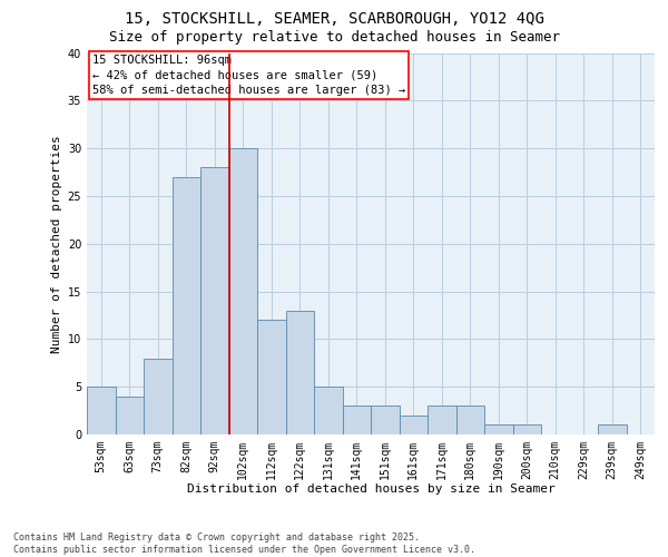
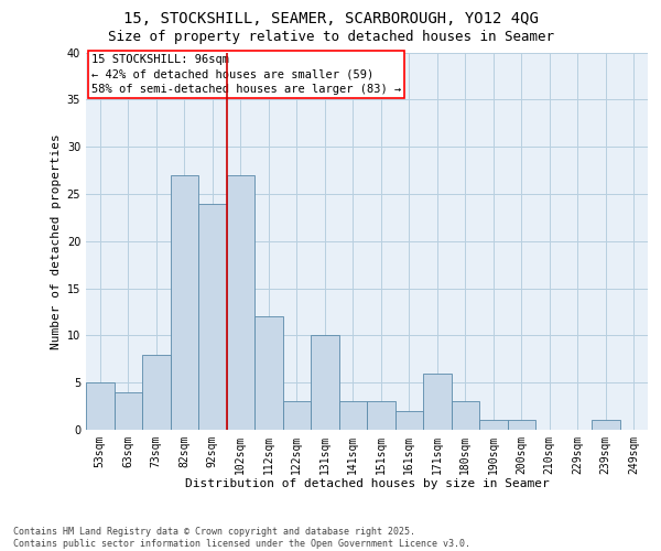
92sqm: 28 -> 24
102sqm: 30 -> 27
122sqm: 13 -> 3
131sqm: 5 -> 10
171sqm: 3 -> 6
